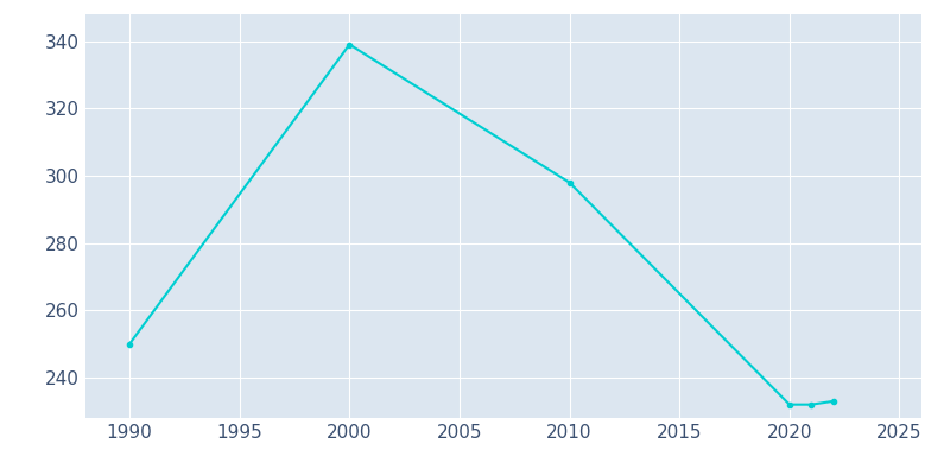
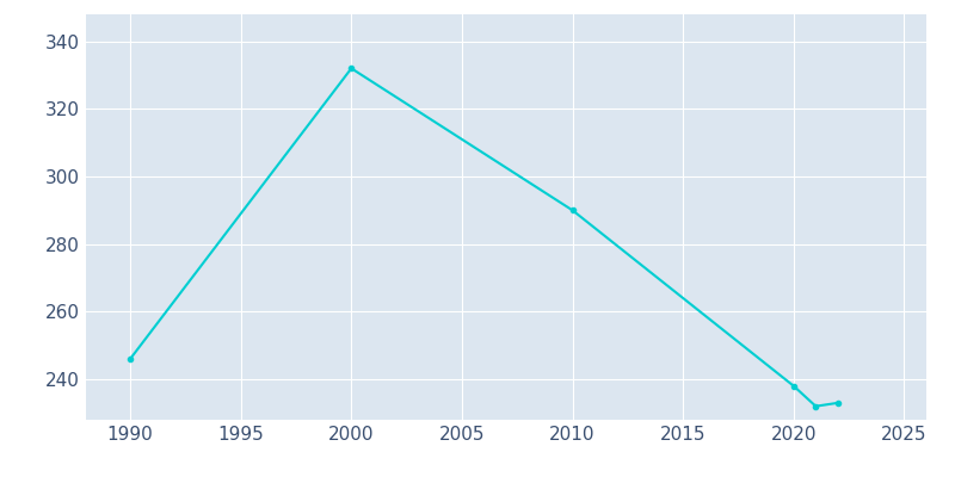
1990: 250 -> 246
2000: 339 -> 332
2010: 298 -> 290
2020: 232 -> 238
